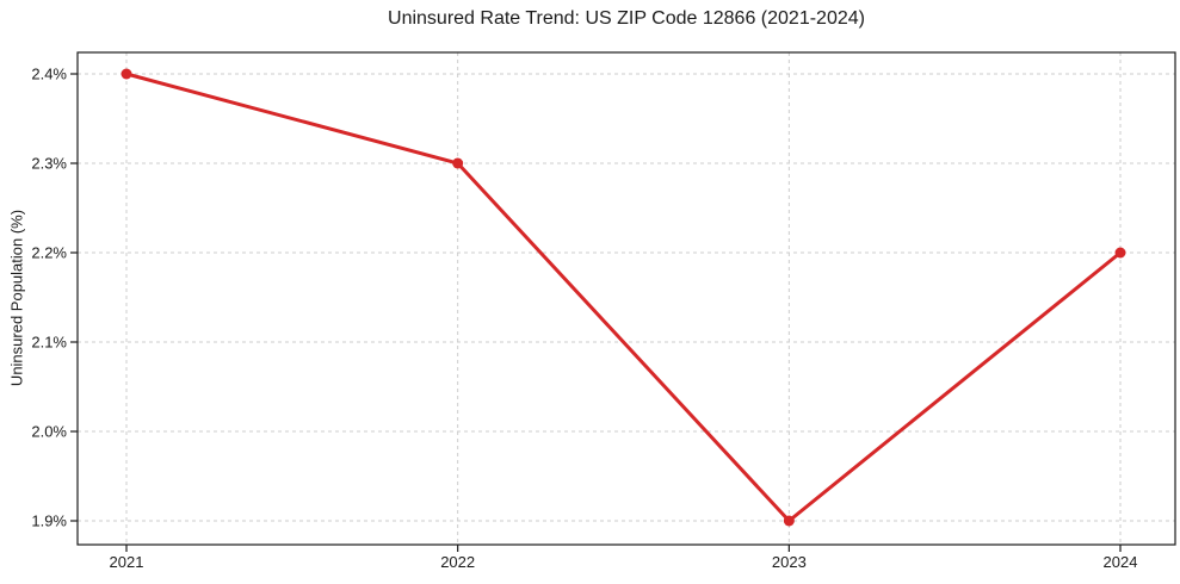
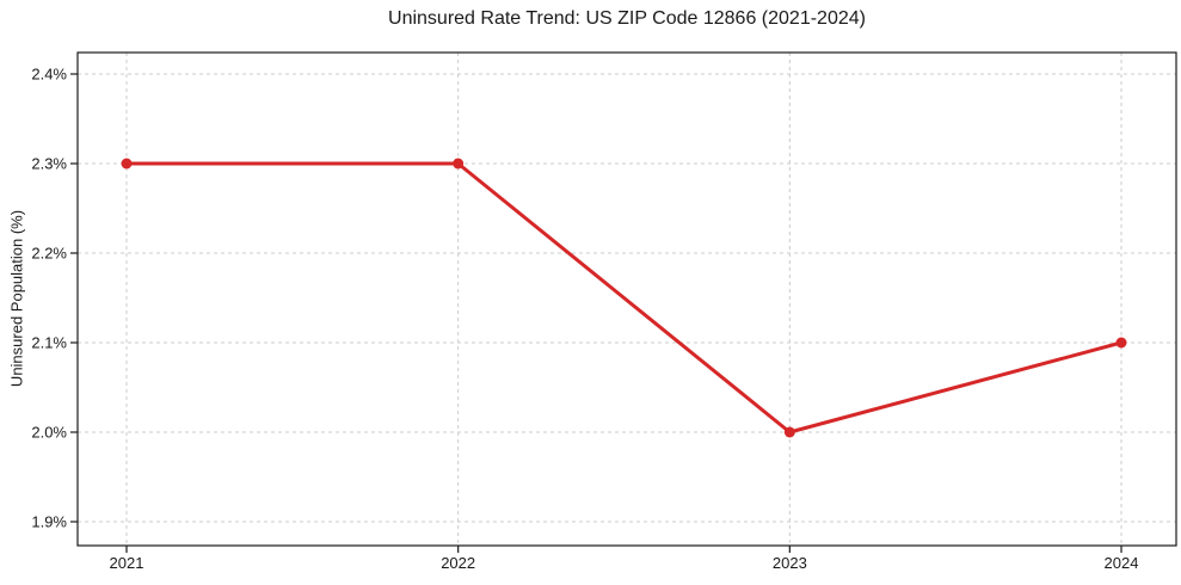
2021: 2.4% -> 2.3%
2023: 1.9% -> 2.0%
2024: 2.2% -> 2.1%
